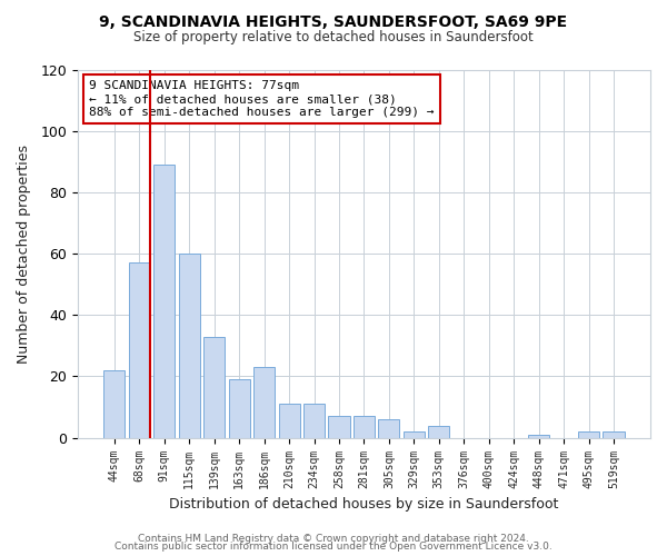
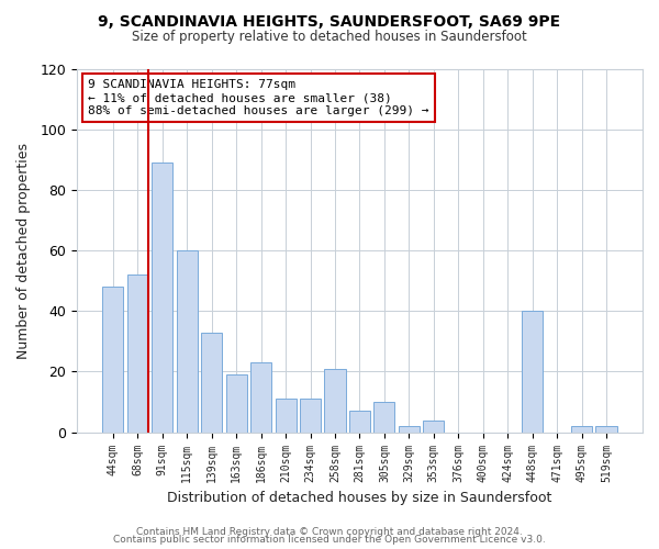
44sqm: 22 -> 48
68sqm: 57 -> 52
258sqm: 7 -> 21
305sqm: 6 -> 10
448sqm: 1 -> 40
